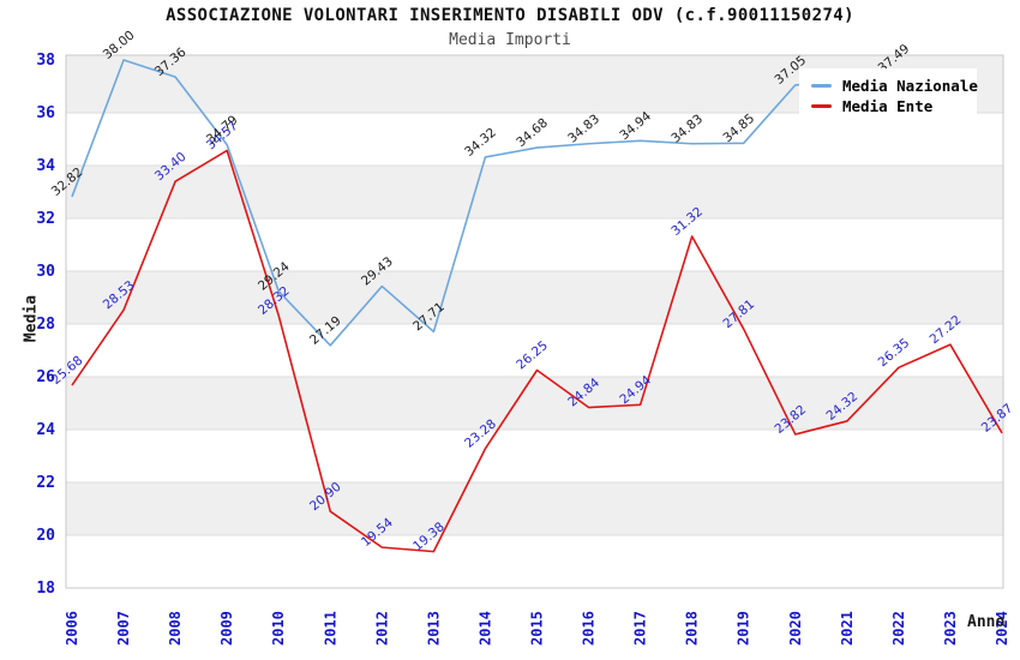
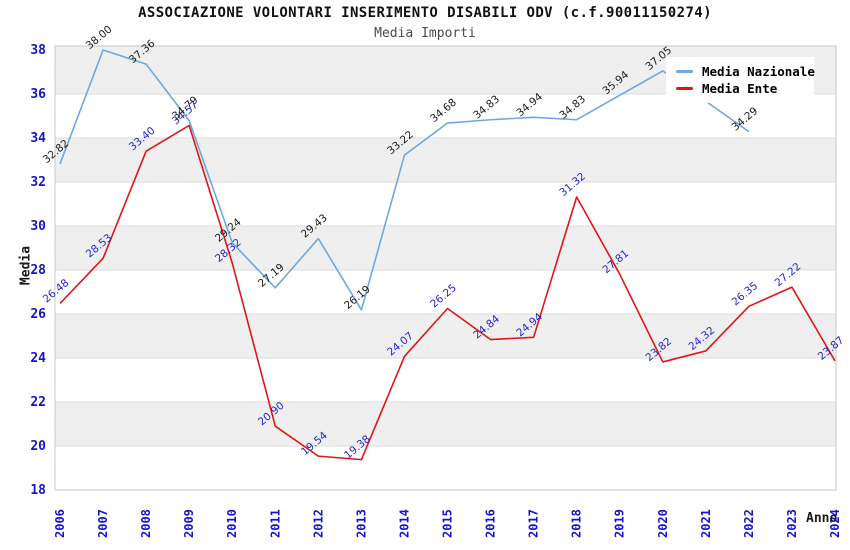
Media Ente/2006: 25.68 -> 26.48
Media Nazionale/2013: 27.71 -> 26.19
Media Nazionale/2014: 34.32 -> 33.22
Media Ente/2014: 23.28 -> 24.07
Media Nazionale/2019: 34.85 -> 35.94
Media Nazionale/2022: 37.49 -> 34.29
